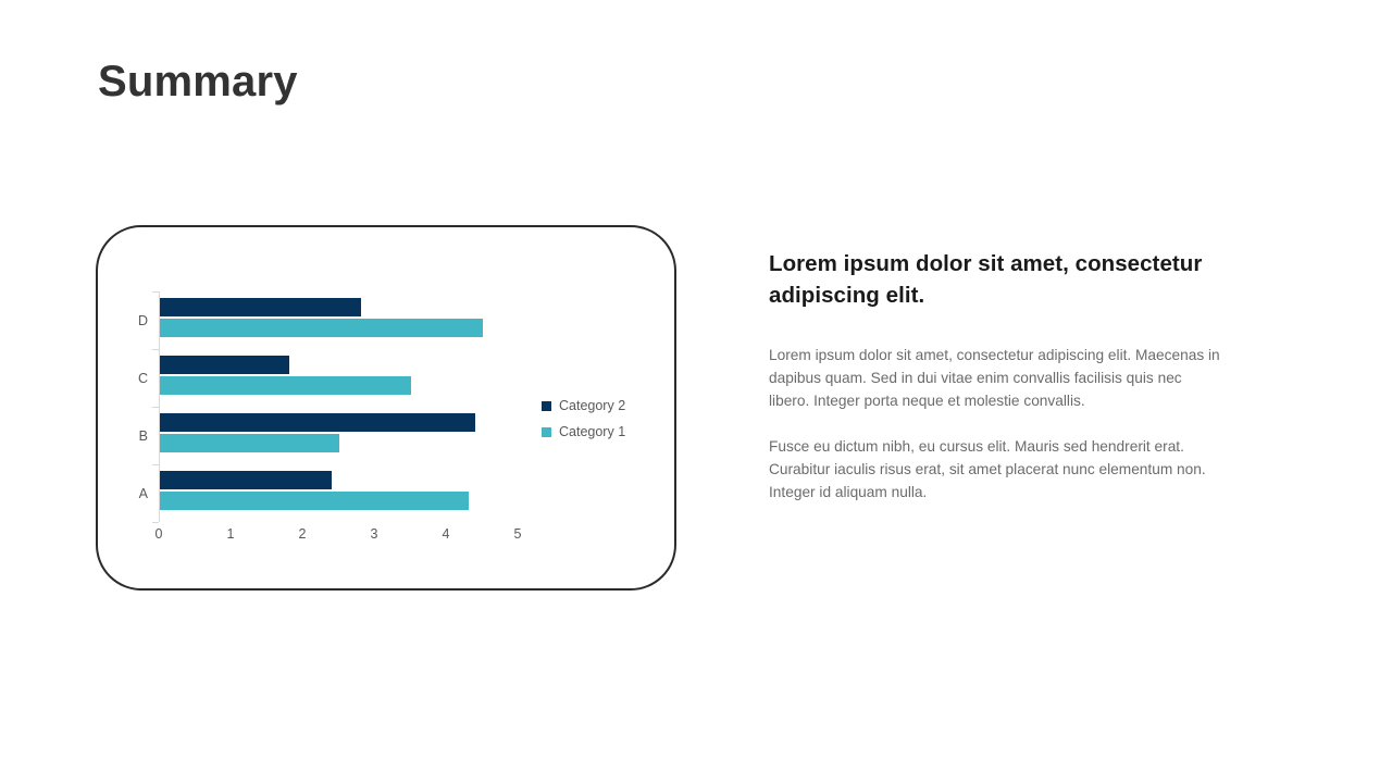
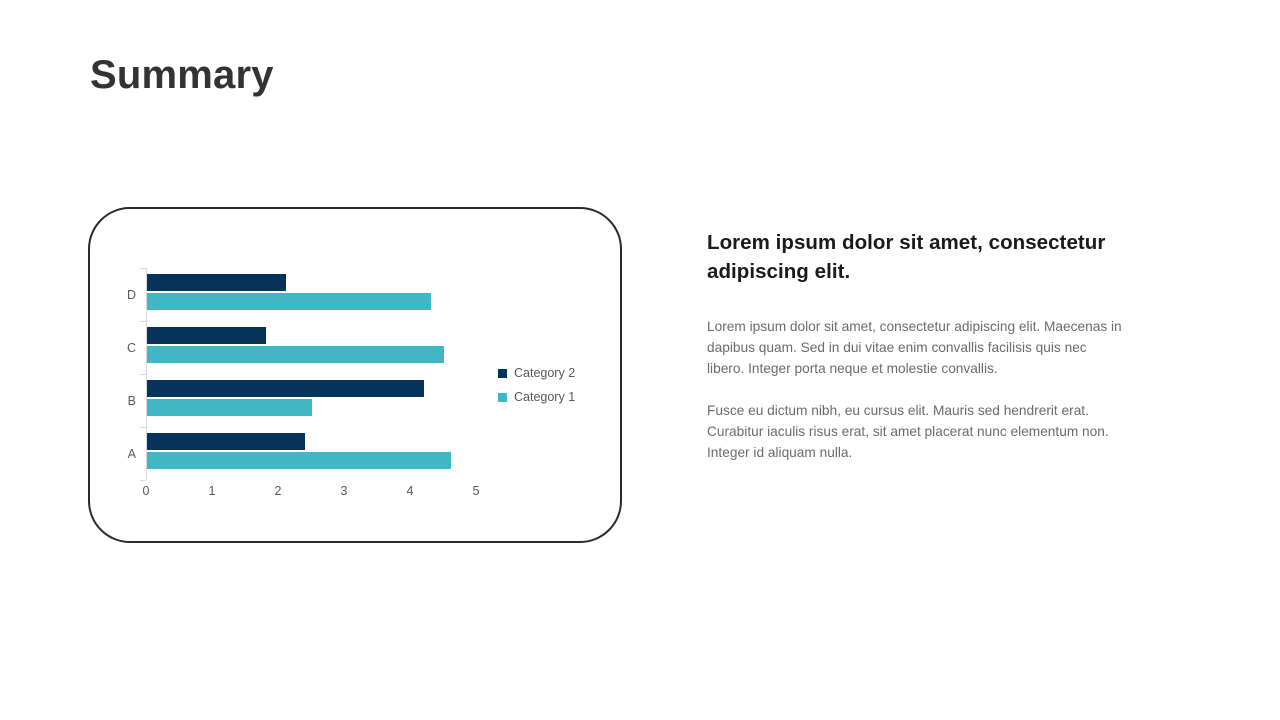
Category 1/A: 4.3 -> 4.6
Category 2/B: 4.4 -> 4.2
Category 1/C: 3.5 -> 4.5
Category 2/D: 2.8 -> 2.1
Category 1/D: 4.5 -> 4.3
